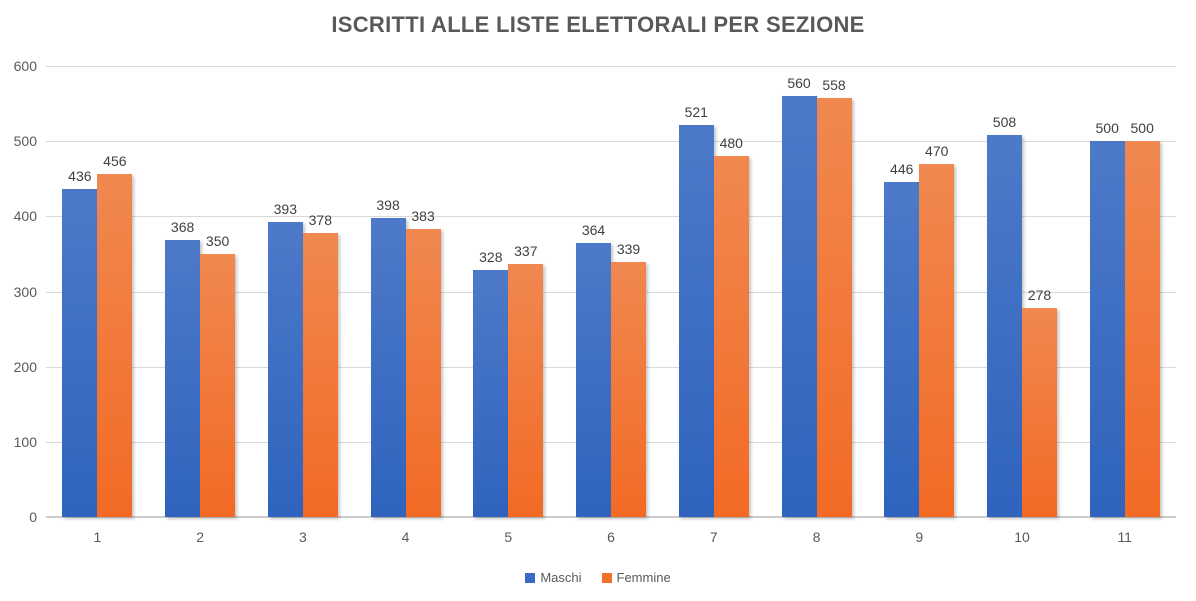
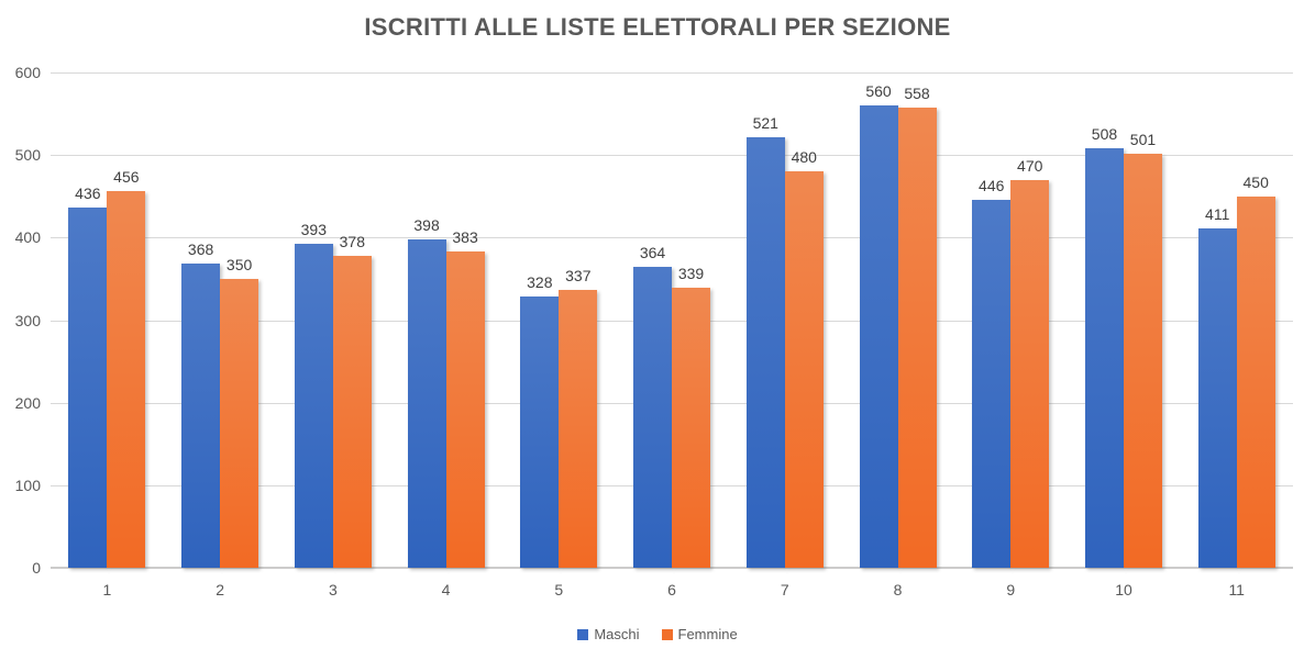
Femmine/10: 278 -> 501
Maschi/11: 500 -> 411
Femmine/11: 500 -> 450
